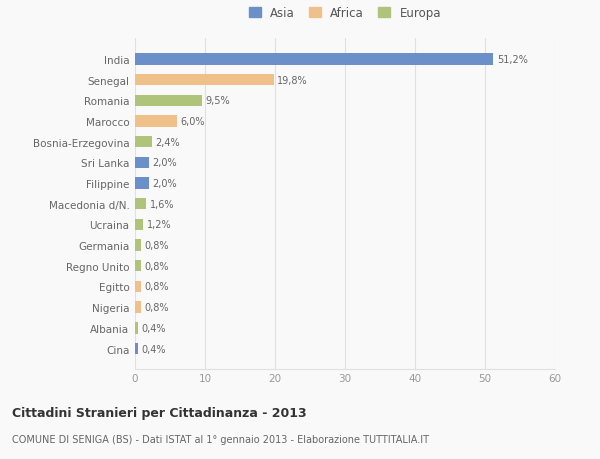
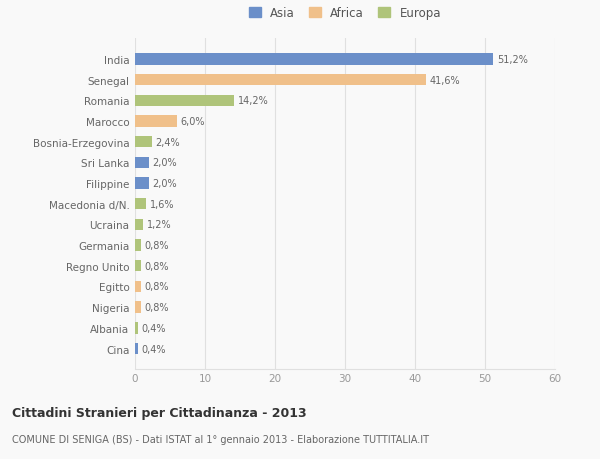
Senegal: 19,8% -> 41,6%
Romania: 9,5% -> 14,2%
